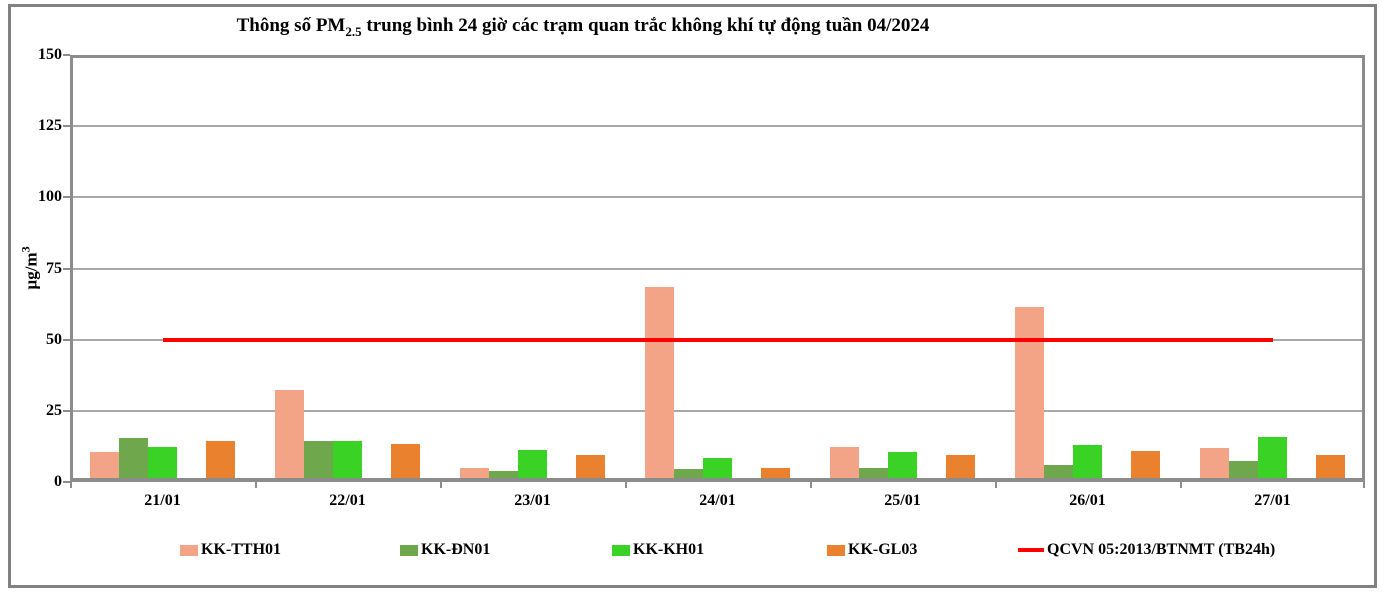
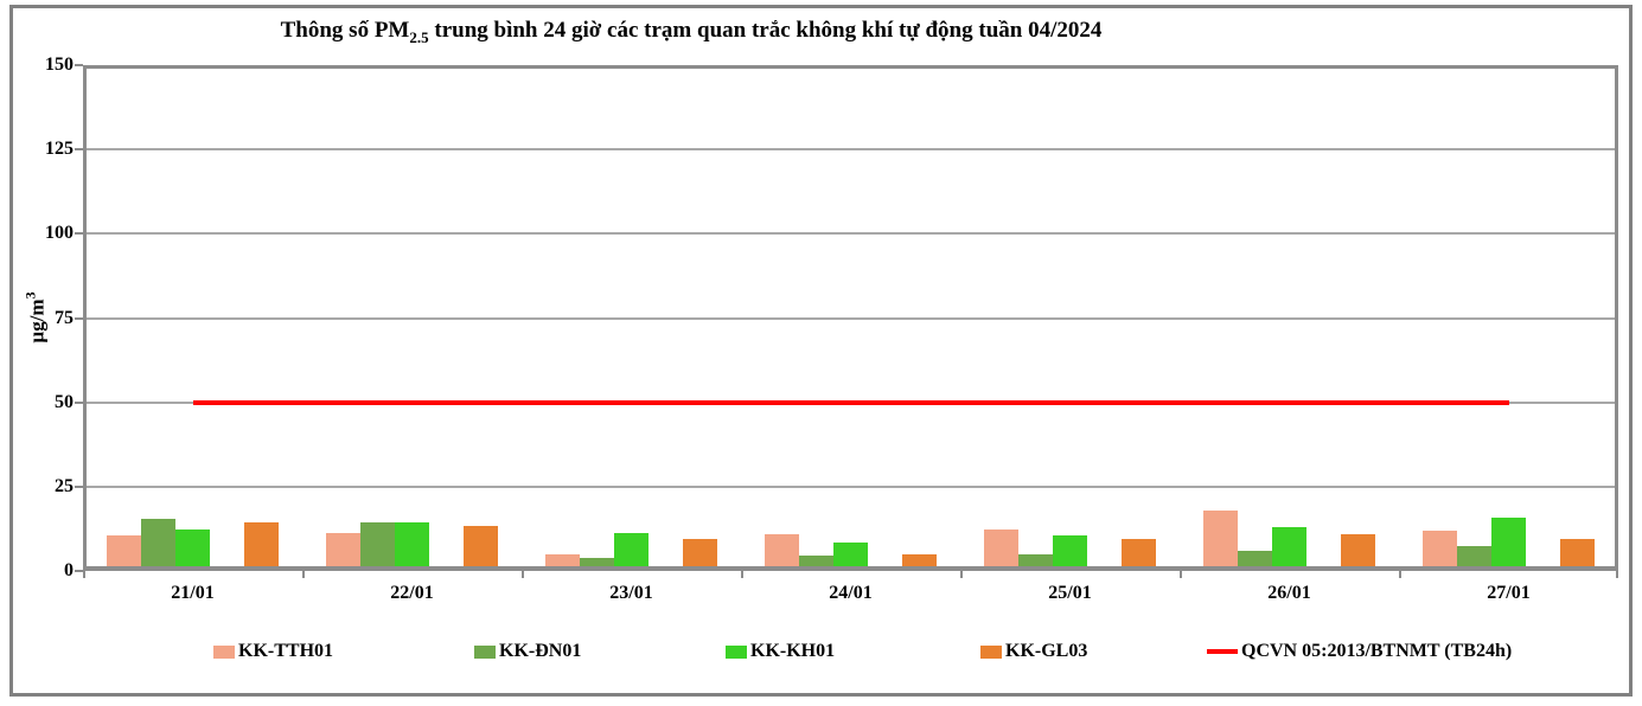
KK-TTH01/22/01: 31 -> 10
KK-TTH01/24/01: 67 -> 10
KK-TTH01/26/01: 60 -> 16
